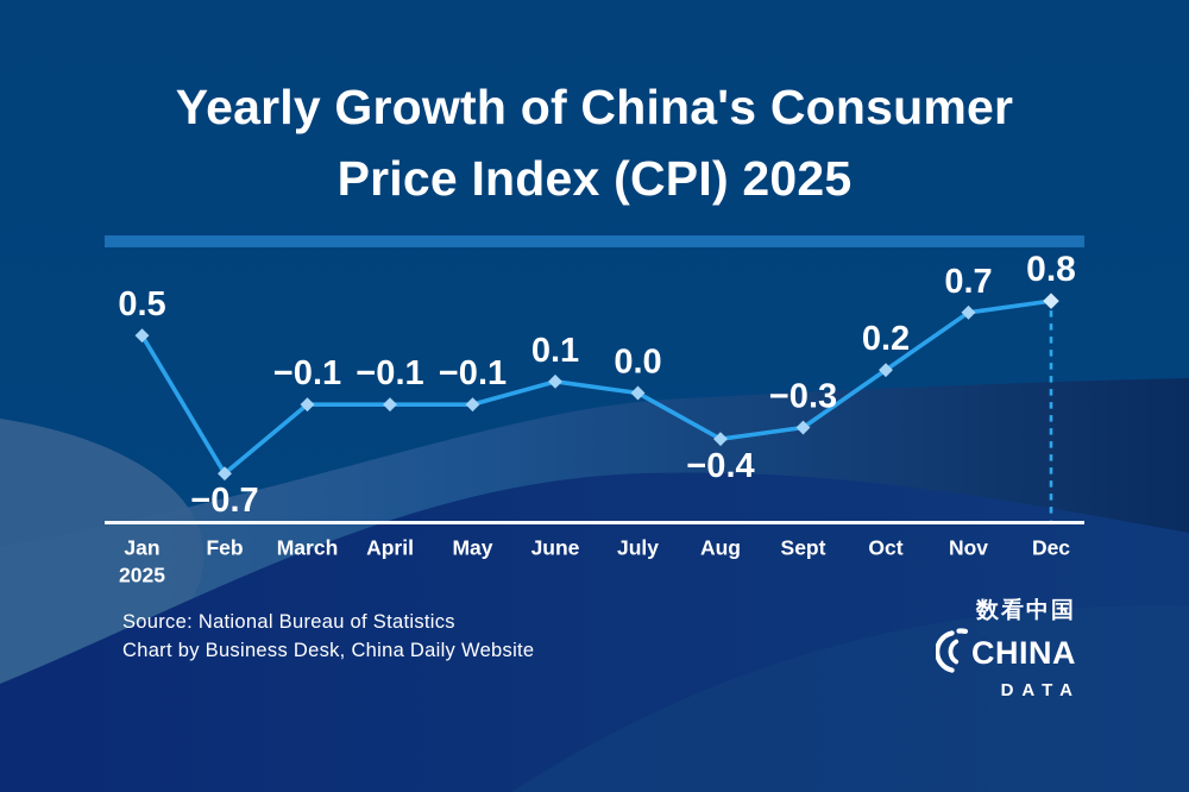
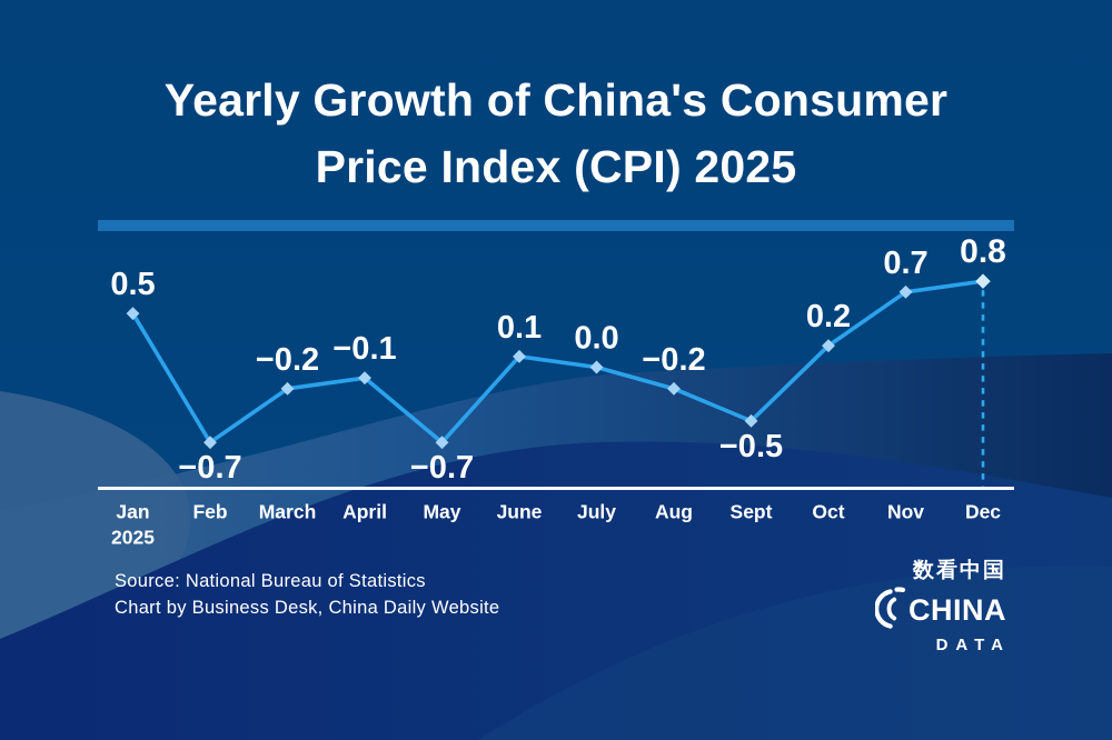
March: −0.1 -> −0.2
May: −0.1 -> −0.7
Aug: −0.4 -> −0.2
Sept: −0.3 -> −0.5
